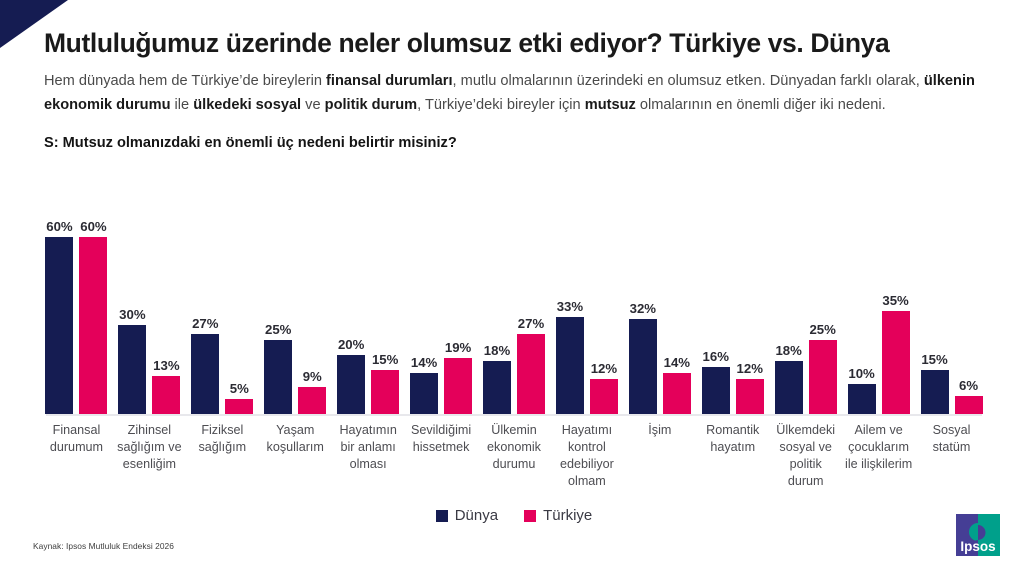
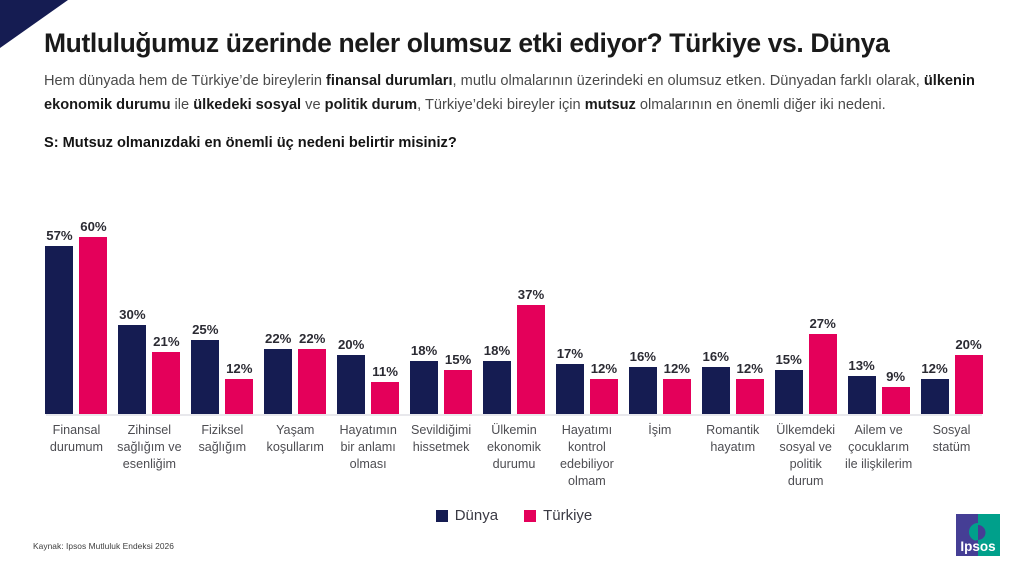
Dünya/Finansal durumum: 60% -> 57%
Türkiye/Zihinsel sağlığım ve esenliğim: 13% -> 21%
Dünya/Fiziksel sağlığım: 27% -> 25%
Türkiye/Fiziksel sağlığım: 5% -> 12%
Dünya/Yaşam koşullarım: 25% -> 22%
Türkiye/Yaşam koşullarım: 9% -> 22%
Türkiye/Hayatımın bir anlamı olması: 15% -> 11%
Dünya/Sevildiğimi hissetmek: 14% -> 18%
Türkiye/Sevildiğimi hissetmek: 19% -> 15%
Türkiye/Ülkemin ekonomik durumu: 27% -> 37%
Dünya/Hayatımı kontrol edebiliyor olmam: 33% -> 17%
Dünya/İşim: 32% -> 16%
Türkiye/İşim: 14% -> 12%
Dünya/Ülkemdeki sosyal ve politik durum: 18% -> 15%
Türkiye/Ülkemdeki sosyal ve politik durum: 25% -> 27%
Dünya/Ailem ve çocuklarım ile ilişkilerim: 10% -> 13%
Türkiye/Ailem ve çocuklarım ile ilişkilerim: 35% -> 9%
Dünya/Sosyal statüm: 15% -> 12%
Türkiye/Sosyal statüm: 6% -> 20%
